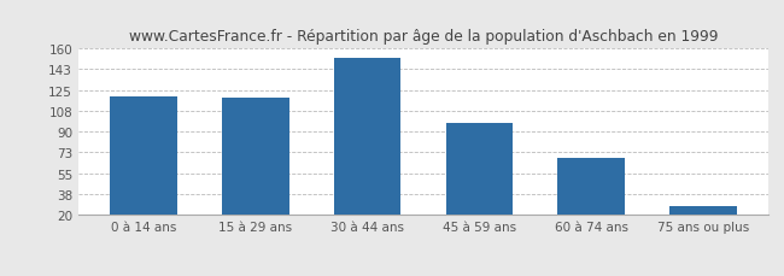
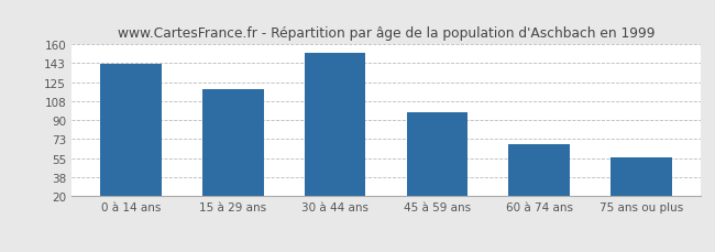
0 à 14 ans: 120 -> 142
75 ans ou plus: 28 -> 56
